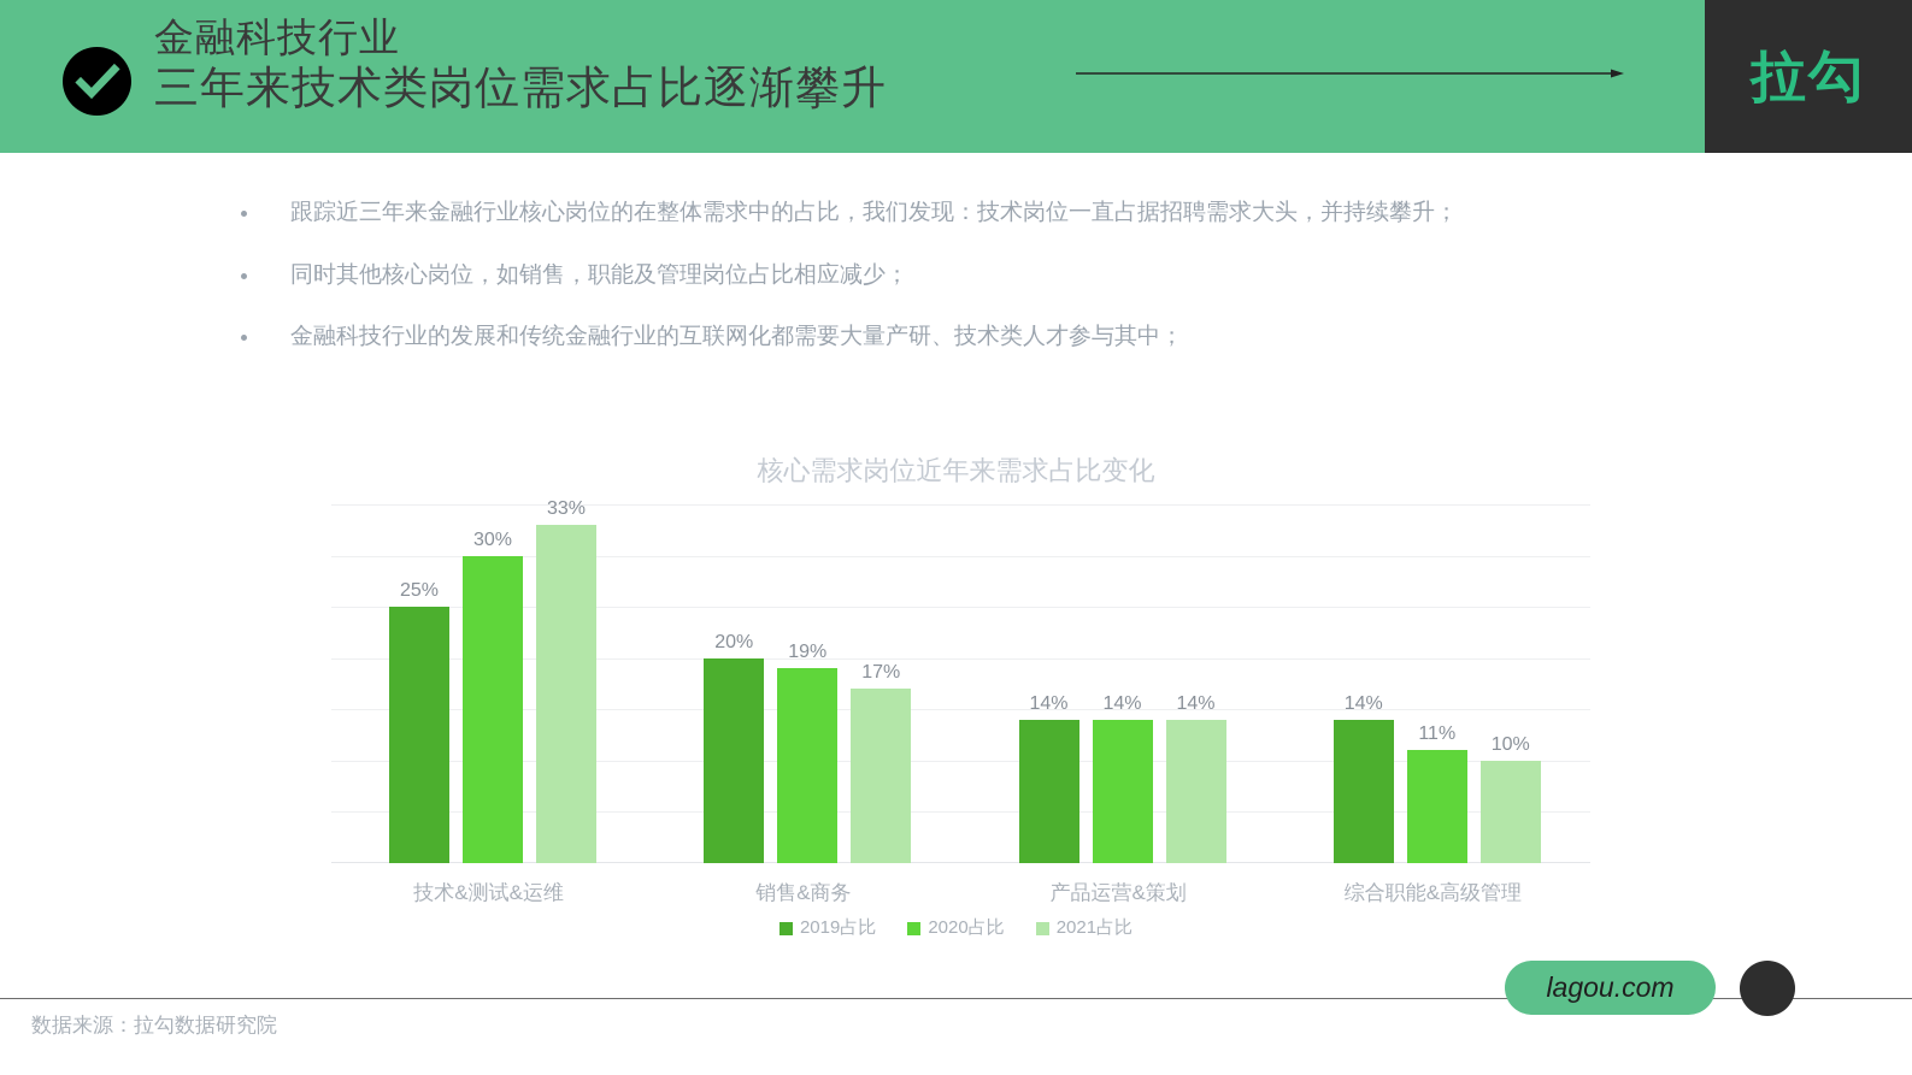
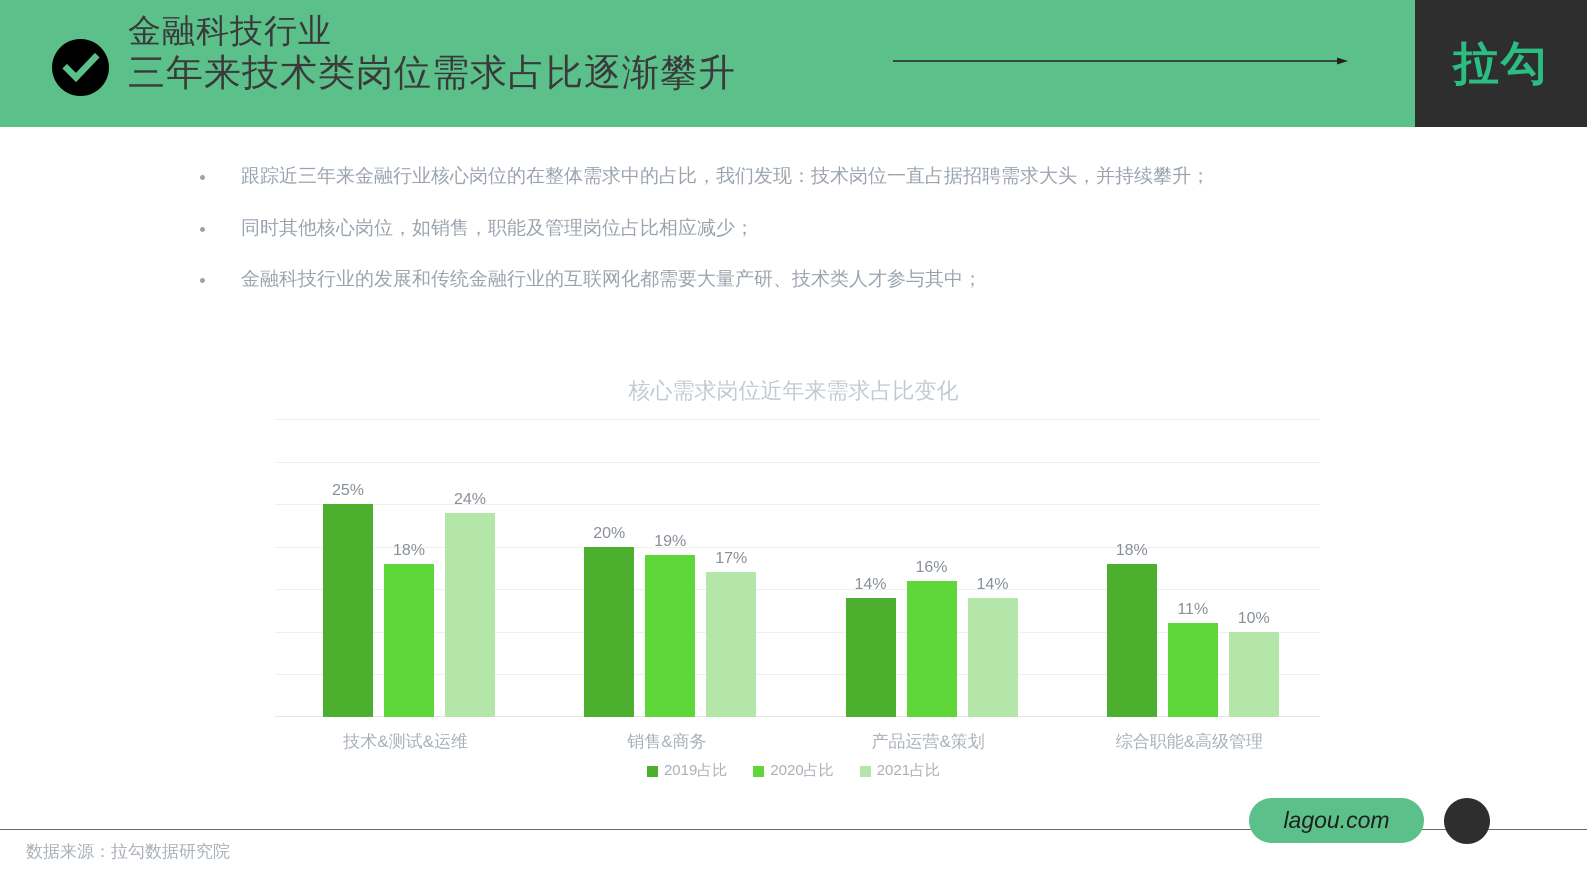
2020占比/技术&测试&运维: 30% -> 18%
2021占比/技术&测试&运维: 33% -> 24%
2020占比/产品运营&策划: 14% -> 16%
2019占比/综合职能&高级管理: 14% -> 18%
